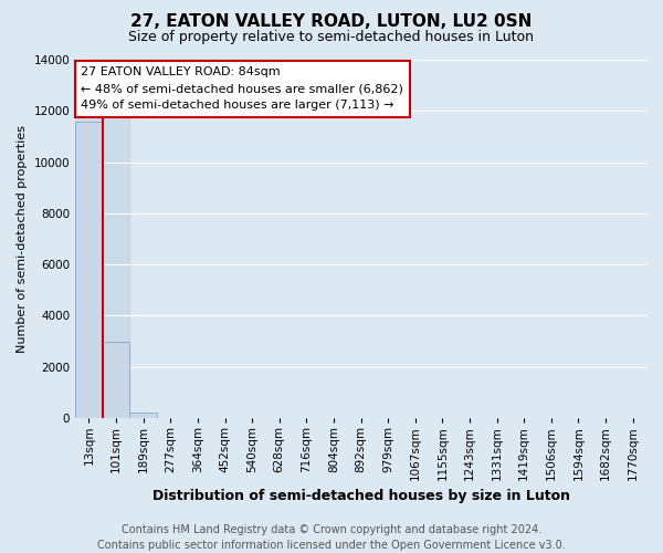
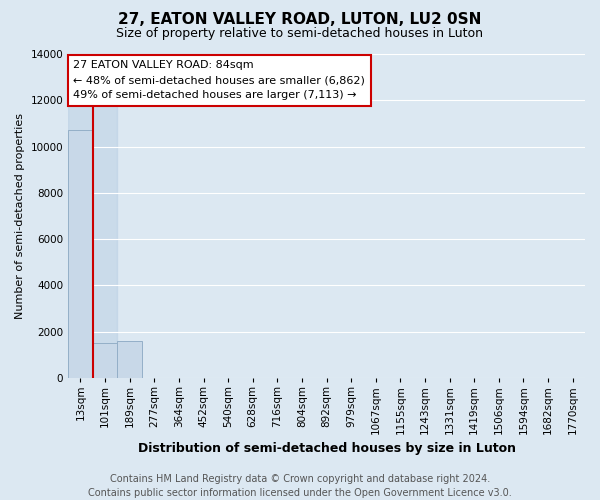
13sqm: 11600 -> 10700
101sqm: 3000 -> 1500
189sqm: 200 -> 1600
